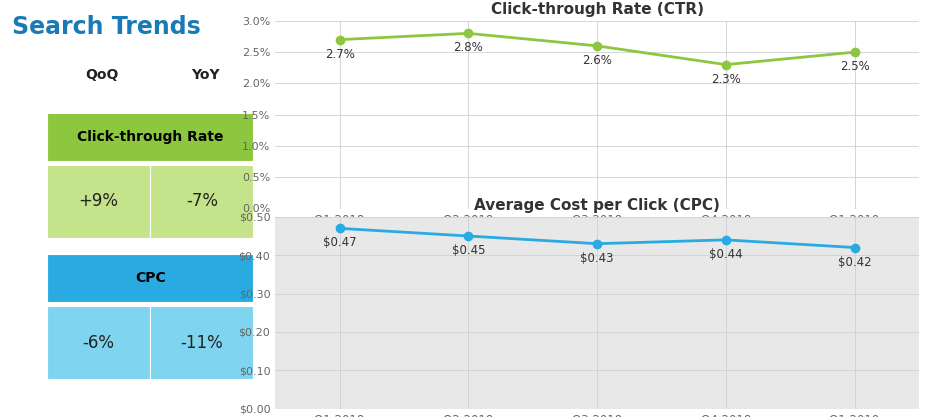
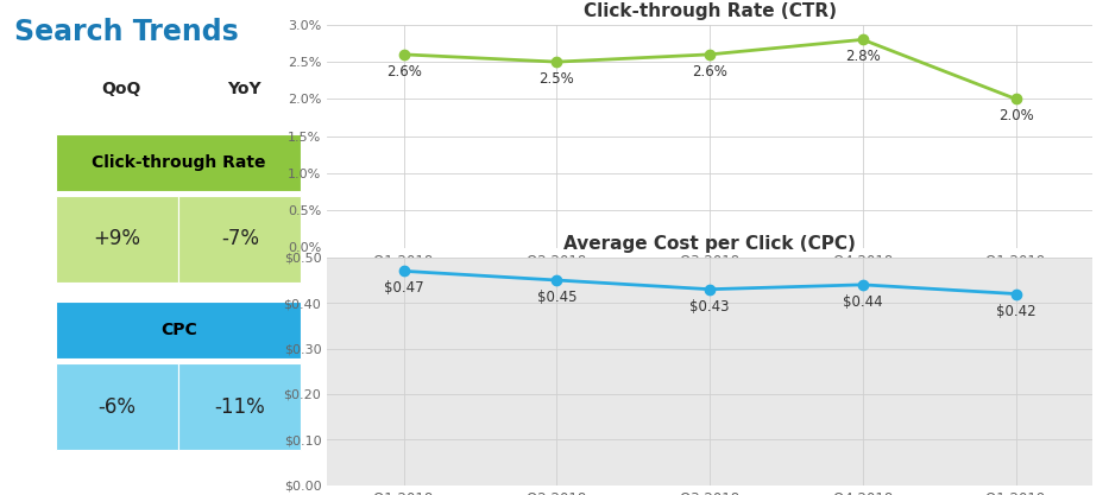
Click-through Rate (CTR)/Q1 2018: 2.7% -> 2.6%
Click-through Rate (CTR)/Q2 2018: 2.8% -> 2.5%
Click-through Rate (CTR)/Q4 2018: 2.3% -> 2.8%
Click-through Rate (CTR)/Q1 2019: 2.5% -> 2.0%
